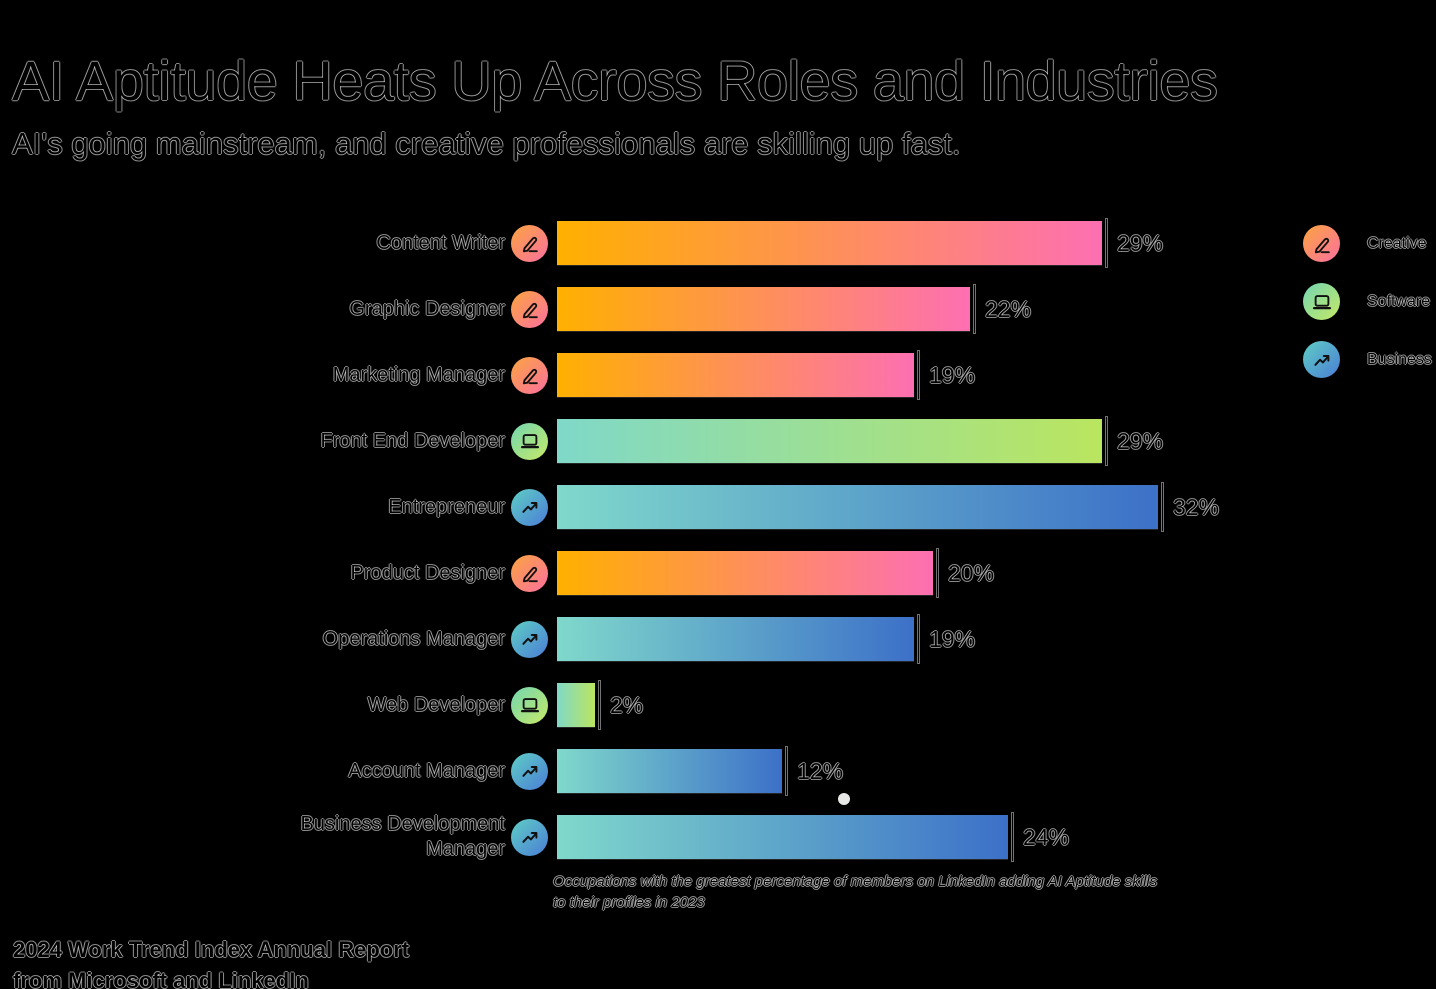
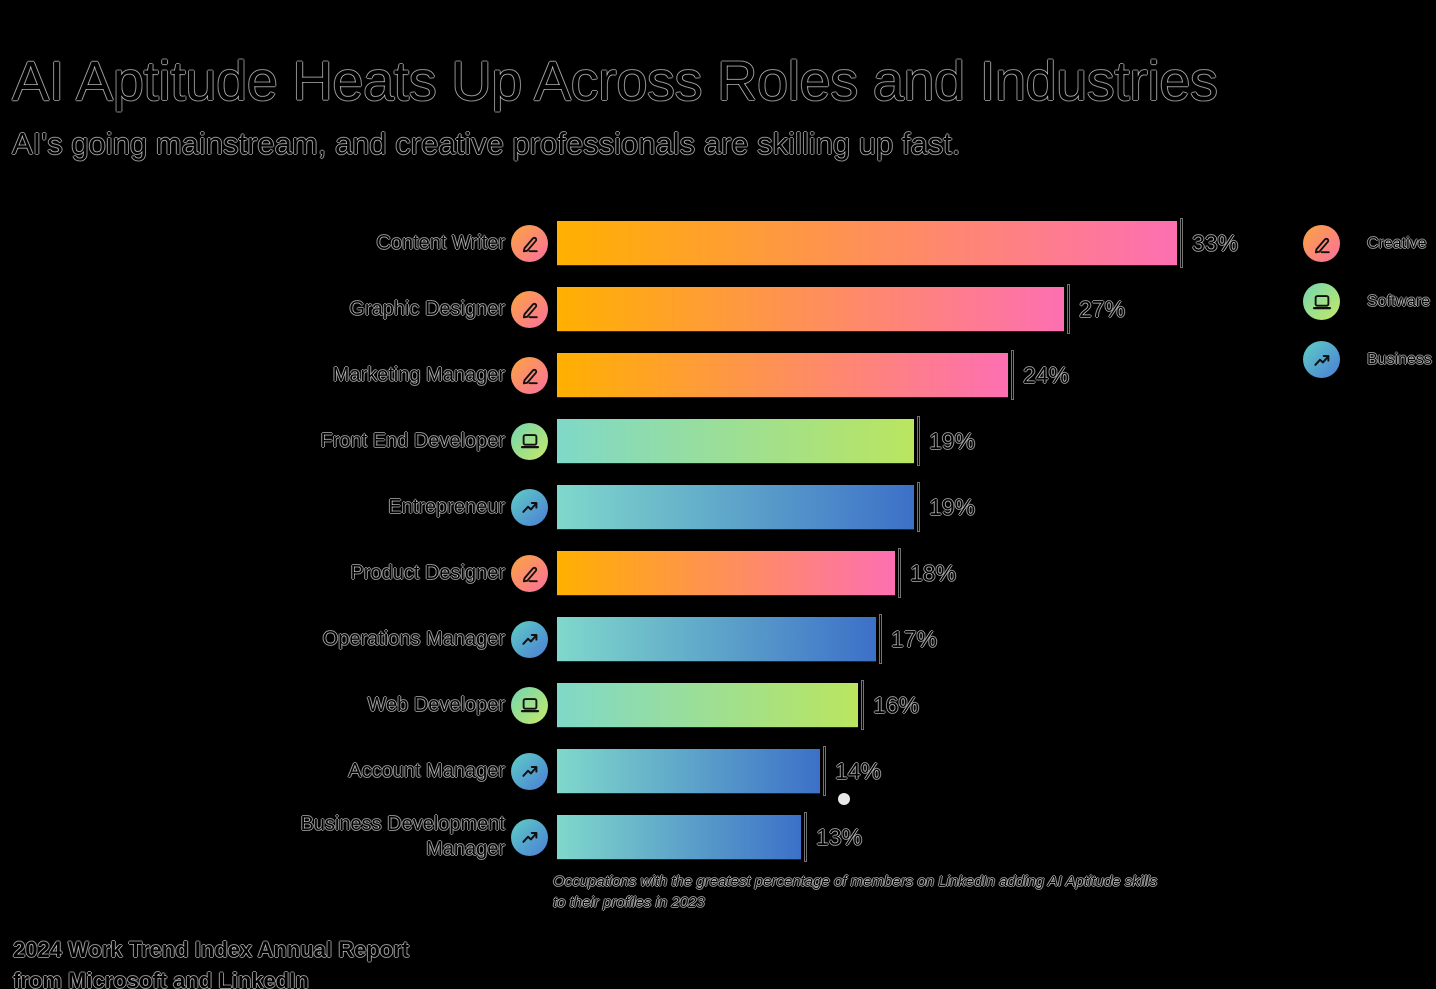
Content Writer: 29% -> 33%
Graphic Designer: 22% -> 27%
Marketing Manager: 19% -> 24%
Front End Developer: 29% -> 19%
Entrepreneur: 32% -> 19%
Product Designer: 20% -> 18%
Operations Manager: 19% -> 17%
Web Developer: 2% -> 16%
Account Manager: 12% -> 14%
Business Development Manager: 24% -> 13%
